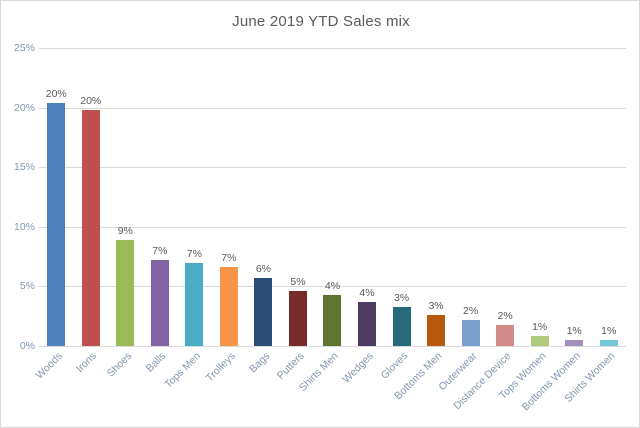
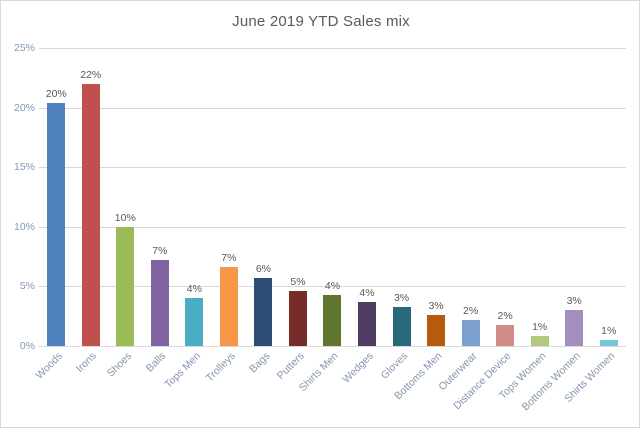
Irons: 20% -> 22%
Shoes: 9% -> 10%
Tops Men: 7% -> 4%
Bottoms Women: 1% -> 3%
